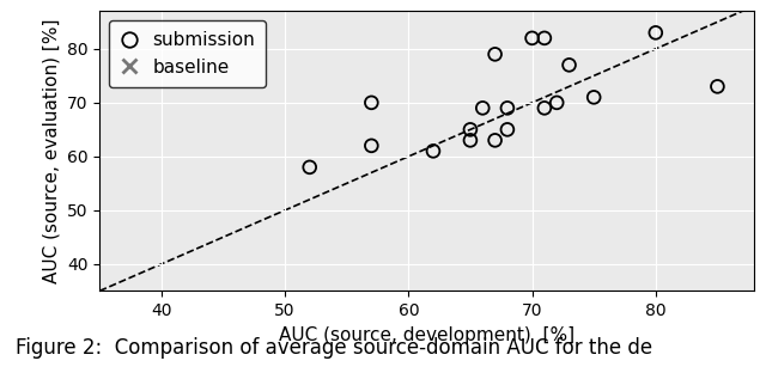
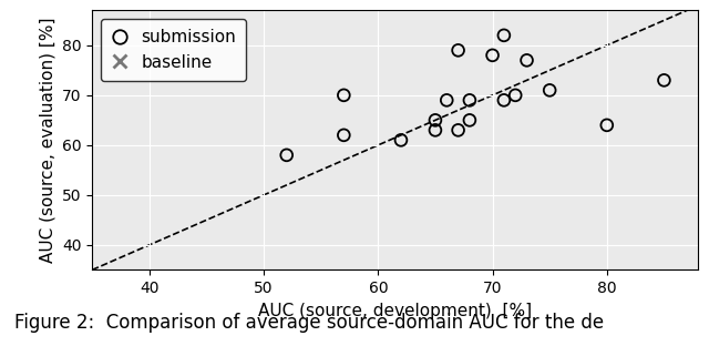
submission/70: 82 -> 78
submission/80: 83 -> 64
